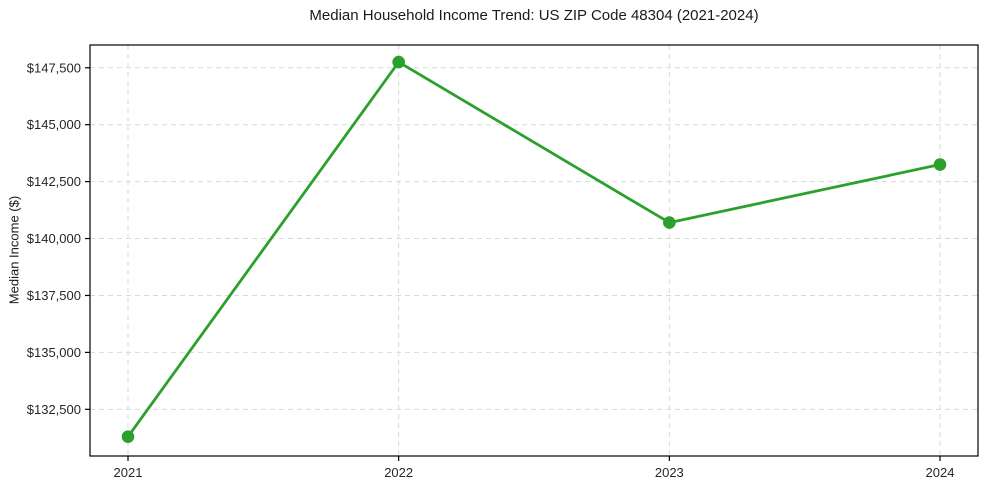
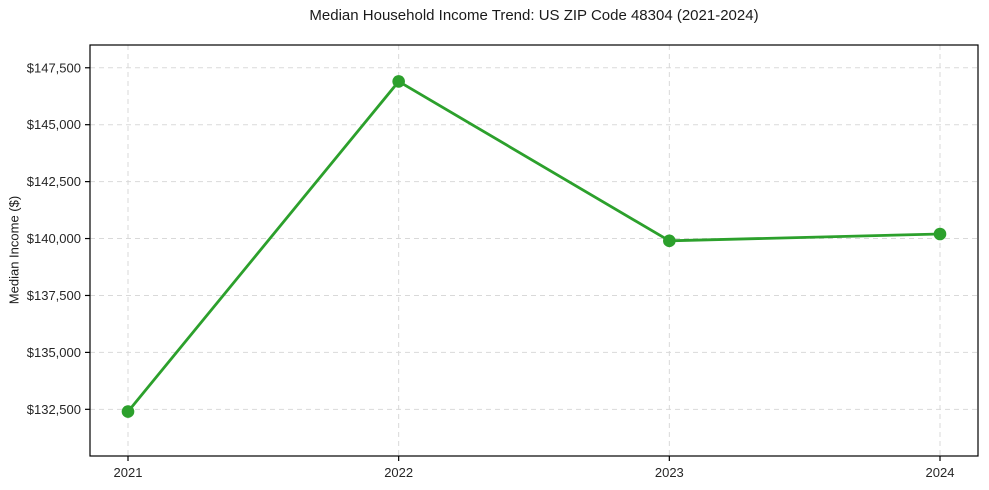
2021: $131300 -> $132400
2022: $147800 -> $146900
2023: $140700 -> $139900
2024: $143200 -> $140200
